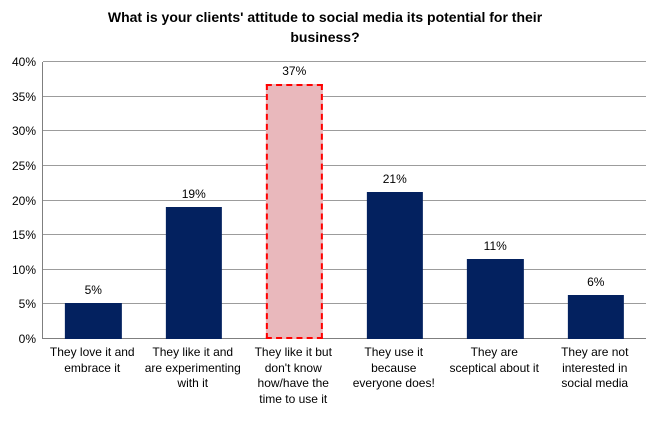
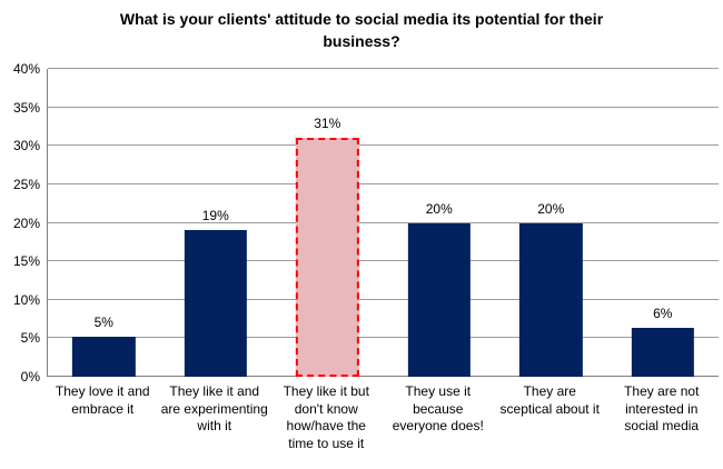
They like it but don't know how/have the time to use it: 37% -> 31%
They use it because everyone does!: 21% -> 20%
They are sceptical about it: 11% -> 20%
